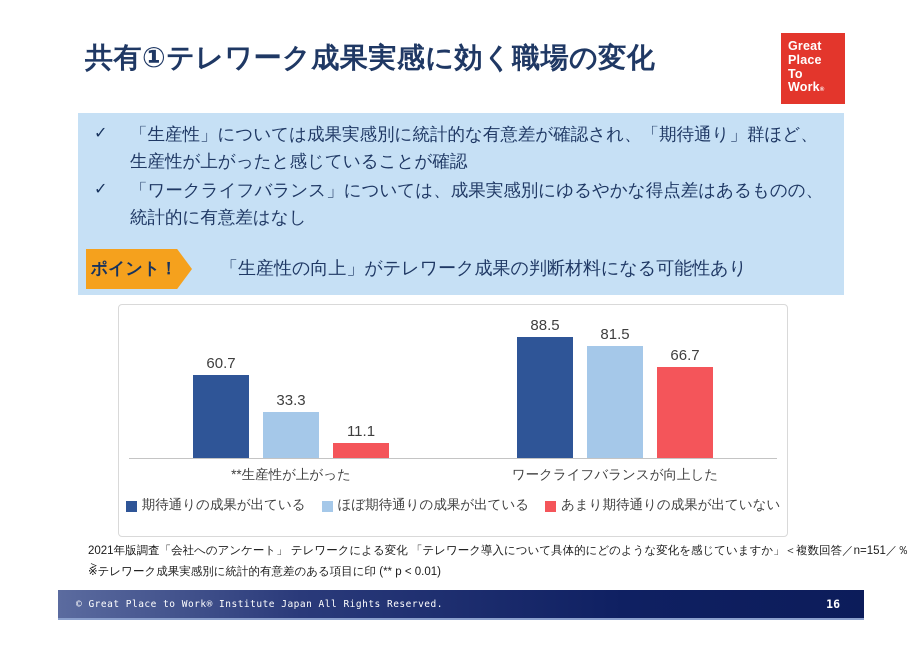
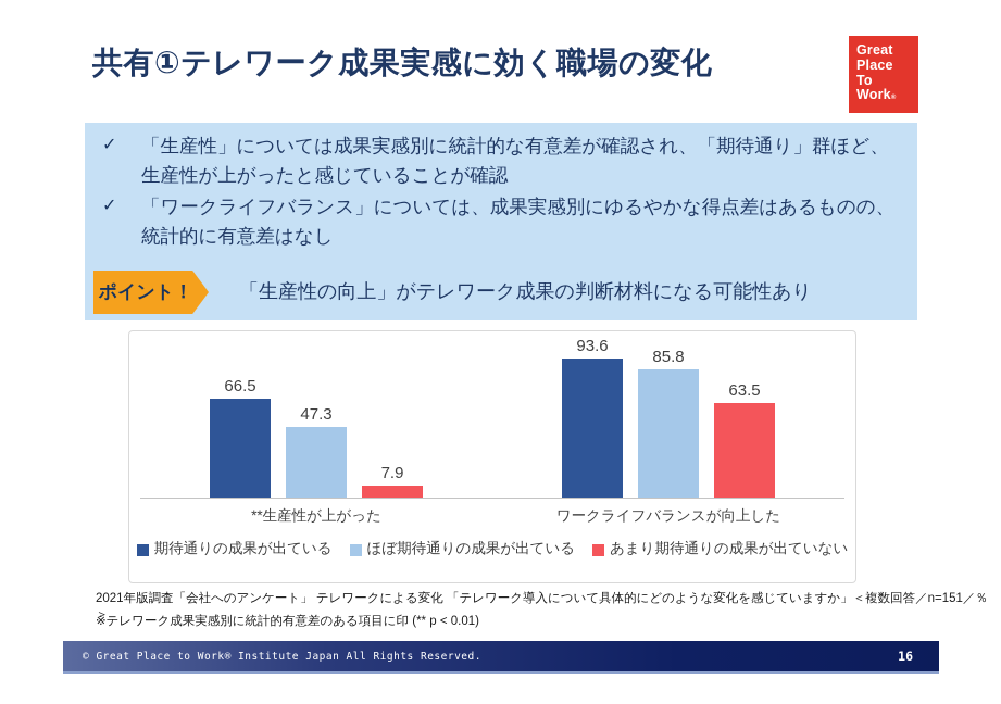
期待通りの成果が出ている/**生産性が上がった: 60.7 -> 66.5
ほぼ期待通りの成果が出ている/**生産性が上がった: 33.3 -> 47.3
あまり期待通りの成果が出ていない/**生産性が上がった: 11.1 -> 7.9
期待通りの成果が出ている/ワークライフバランスが向上した: 88.5 -> 93.6
ほぼ期待通りの成果が出ている/ワークライフバランスが向上した: 81.5 -> 85.8
あまり期待通りの成果が出ていない/ワークライフバランスが向上した: 66.7 -> 63.5
